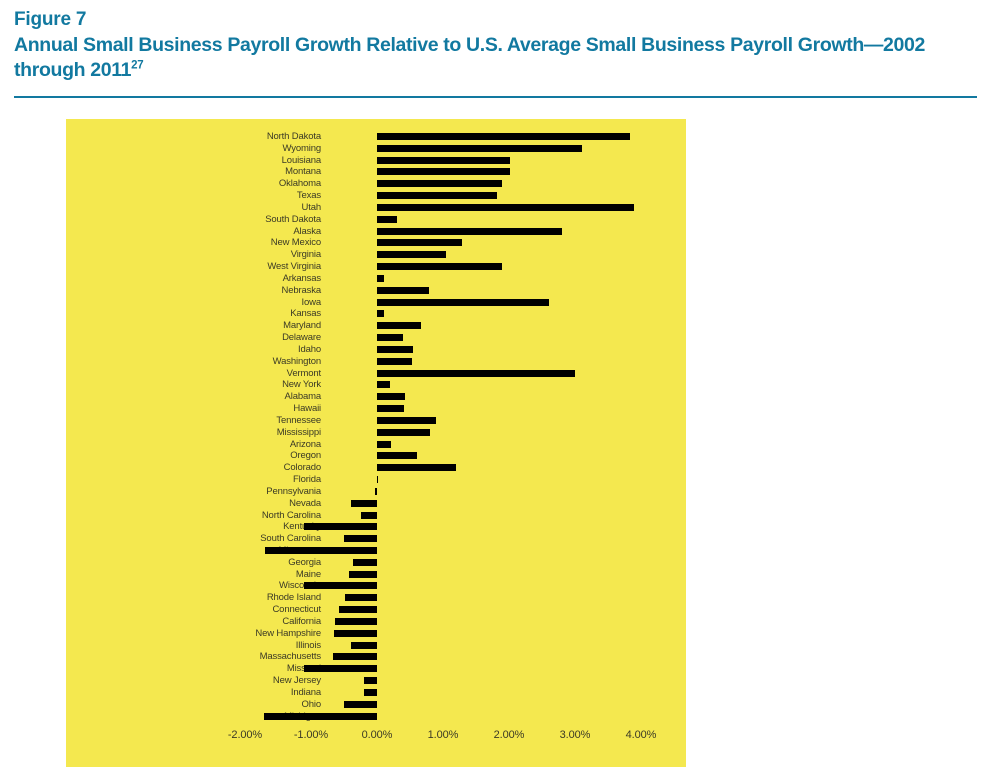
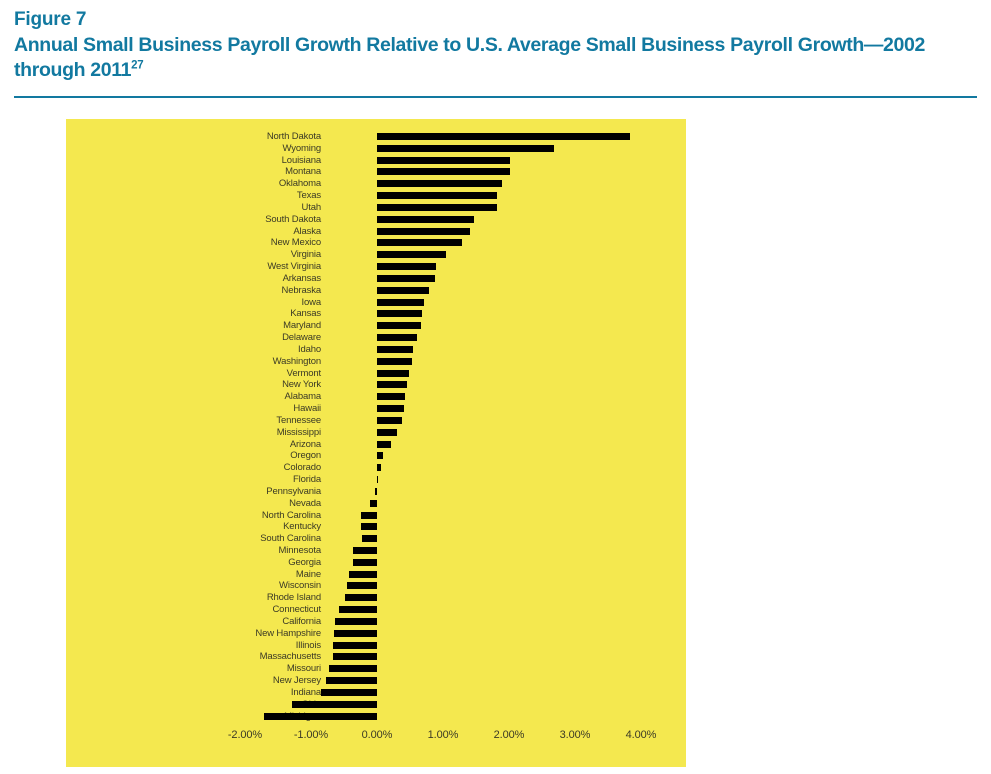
Wyoming: 3.1% -> 2.7%
Utah: 3.9% -> 1.8%
South Dakota: 0.3% -> 1.5%
Alaska: 2.8% -> 1.4%
West Virginia: 1.9% -> 0.9%
Arkansas: 0.1% -> 0.9%
Iowa: 2.6% -> 0.7%
Kansas: 0.1% -> 0.7%
Delaware: 0.4% -> 0.6%
Vermont: 3.0% -> 0.5%
New York: 0.2% -> 0.5%
Tennessee: 0.9% -> 0.4%
Mississippi: 0.8% -> 0.3%
Oregon: 0.6% -> 0.1%
Colorado: 1.2% -> 0.1%
Nevada: -0.4% -> -0.1%
Kentucky: -1.1% -> -0.2%
South Carolina: -0.5% -> -0.2%
Minnesota: -1.7% -> -0.4%
Wisconsin: -1.1% -> -0.5%
Illinois: -0.4% -> -0.7%
Missouri: -1.1% -> -0.7%
New Jersey: -0.2% -> -0.8%
Indiana: -0.2% -> -0.8%
Ohio: -0.5% -> -1.3%
